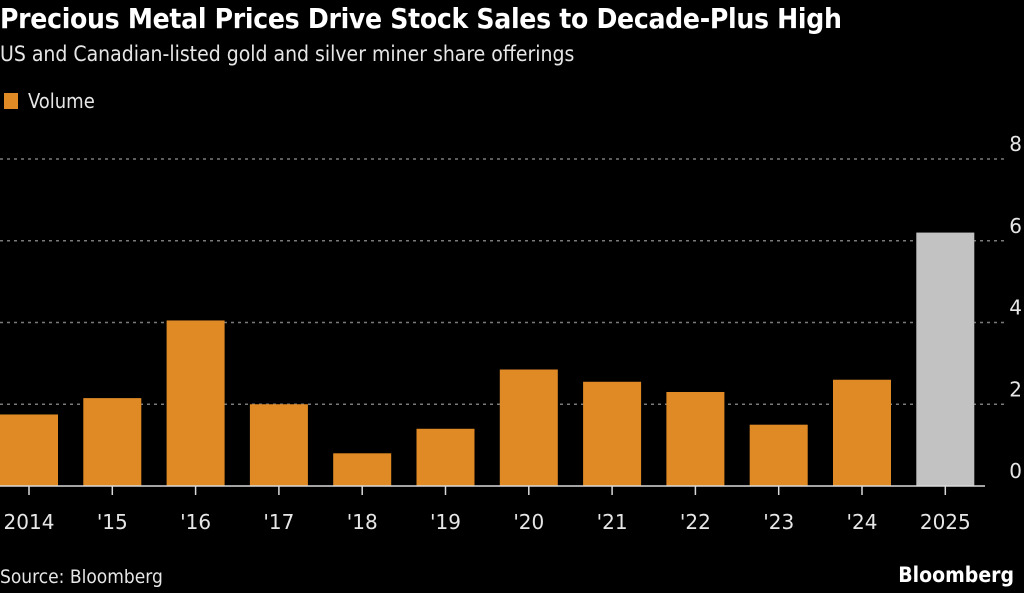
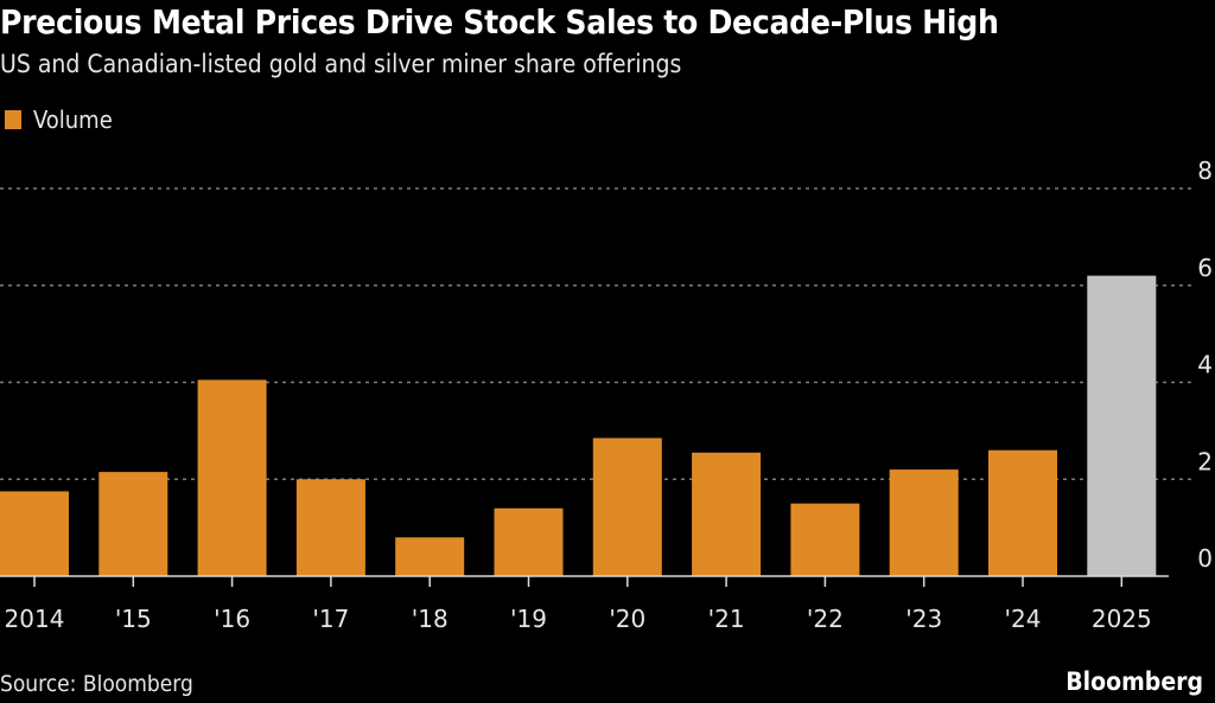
'22: 2.3 -> 1.5
'23: 1.5 -> 2.2
